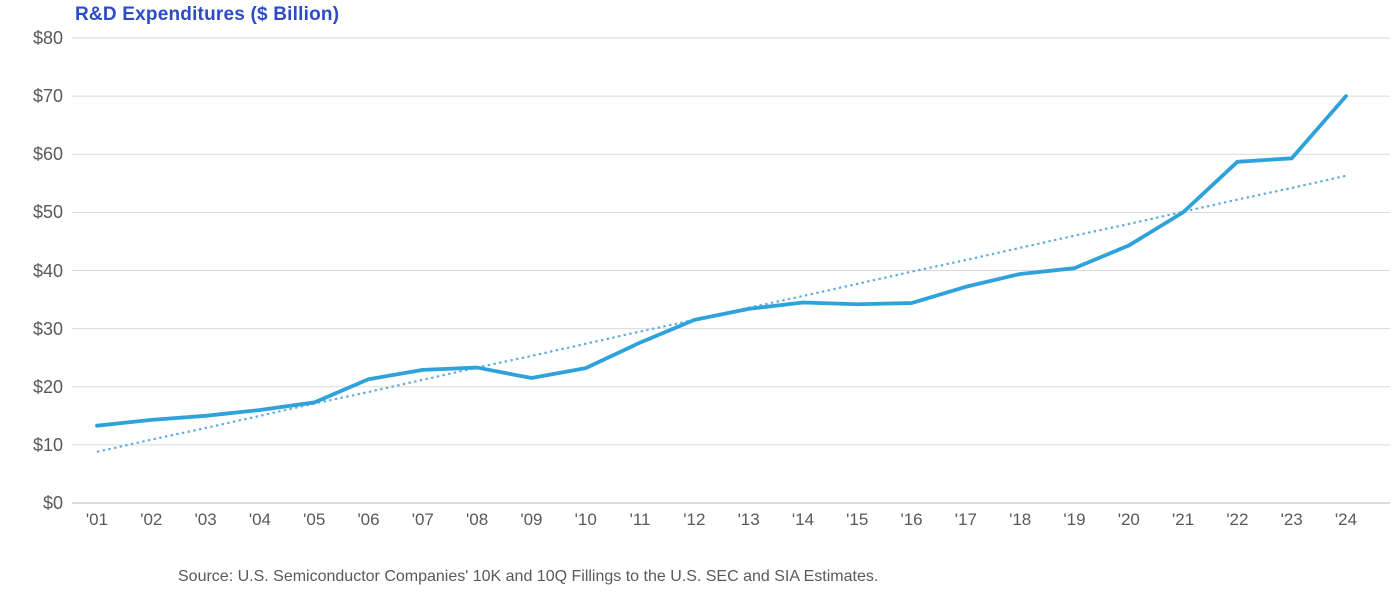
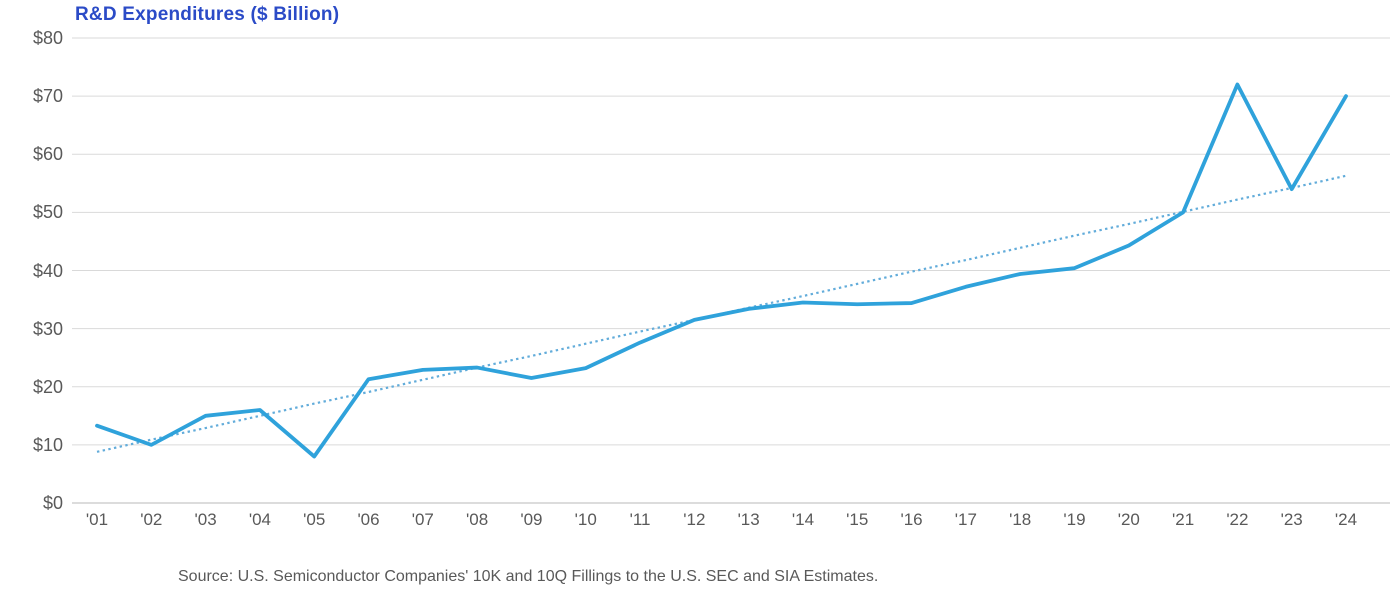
R&D Expenditures ($ Billion)/'02: $14 -> $10
R&D Expenditures ($ Billion)/'05: $17 -> $8
R&D Expenditures ($ Billion)/'22: $59 -> $72
R&D Expenditures ($ Billion)/'23: $59 -> $54
